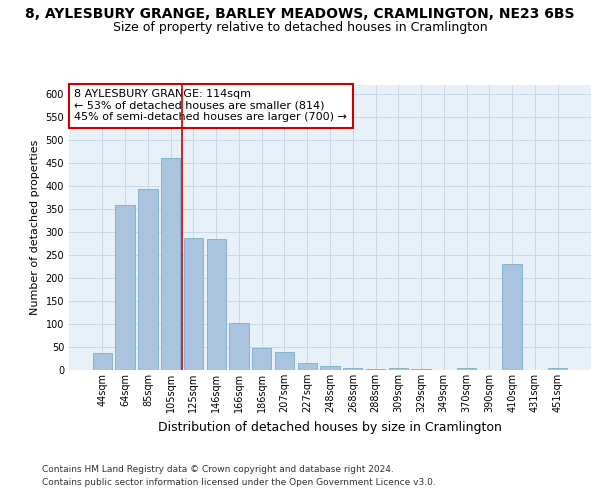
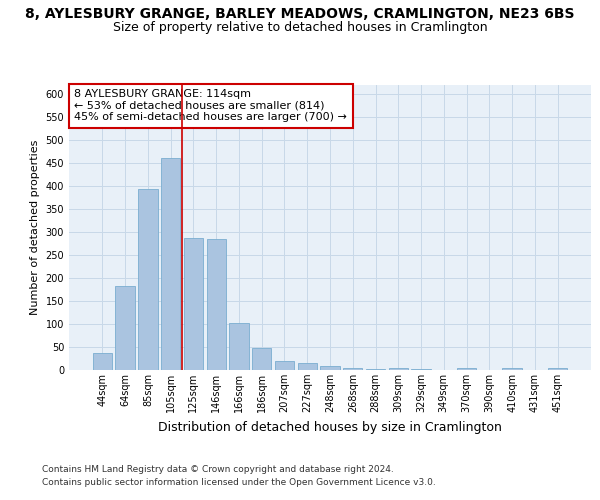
64sqm: 360 -> 182
207sqm: 40 -> 20
410sqm: 230 -> 4
